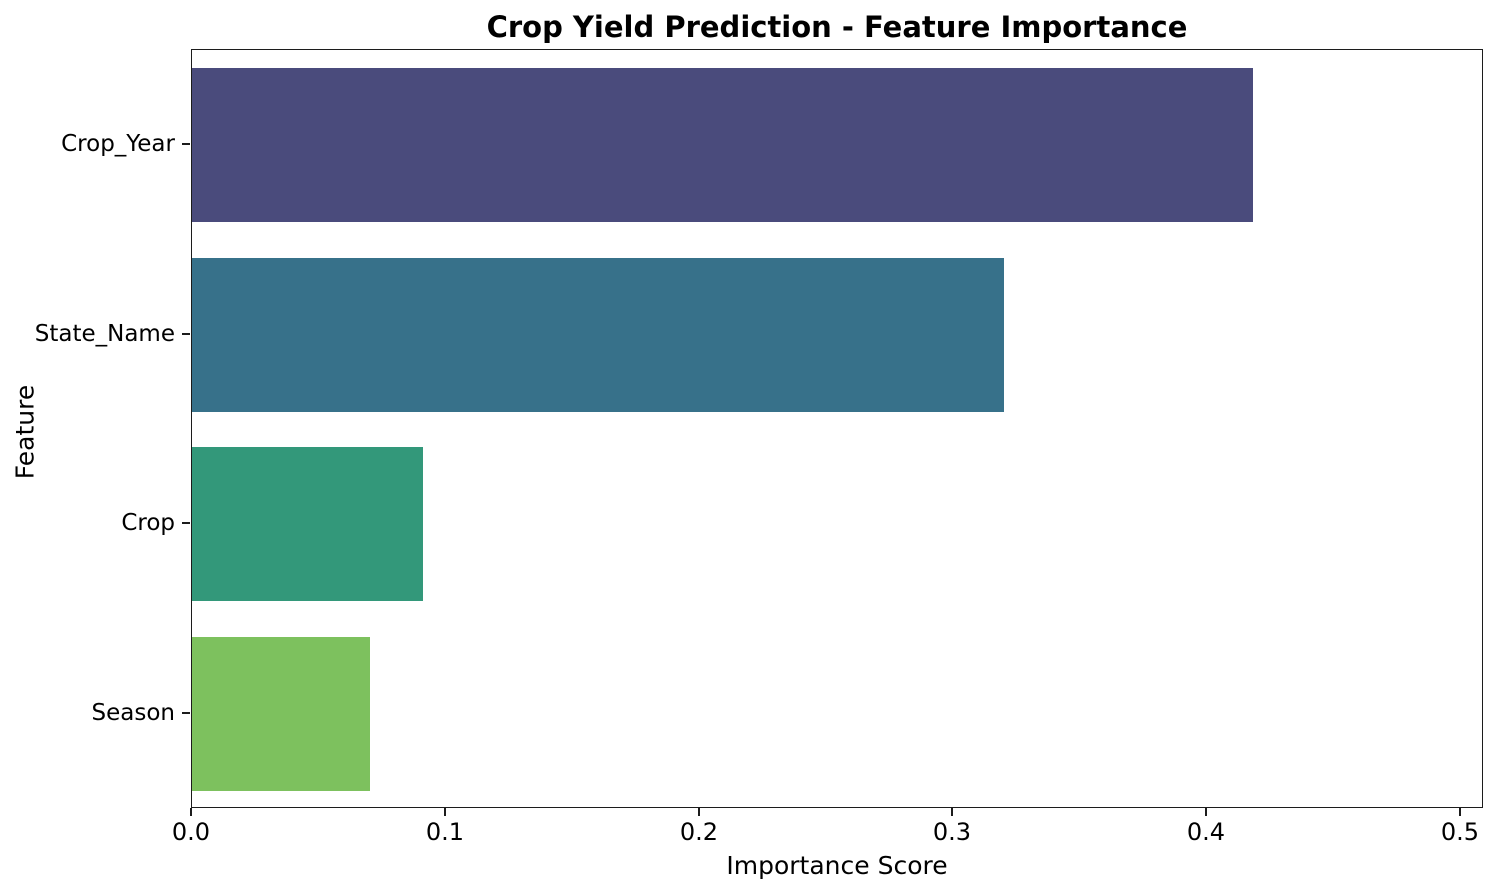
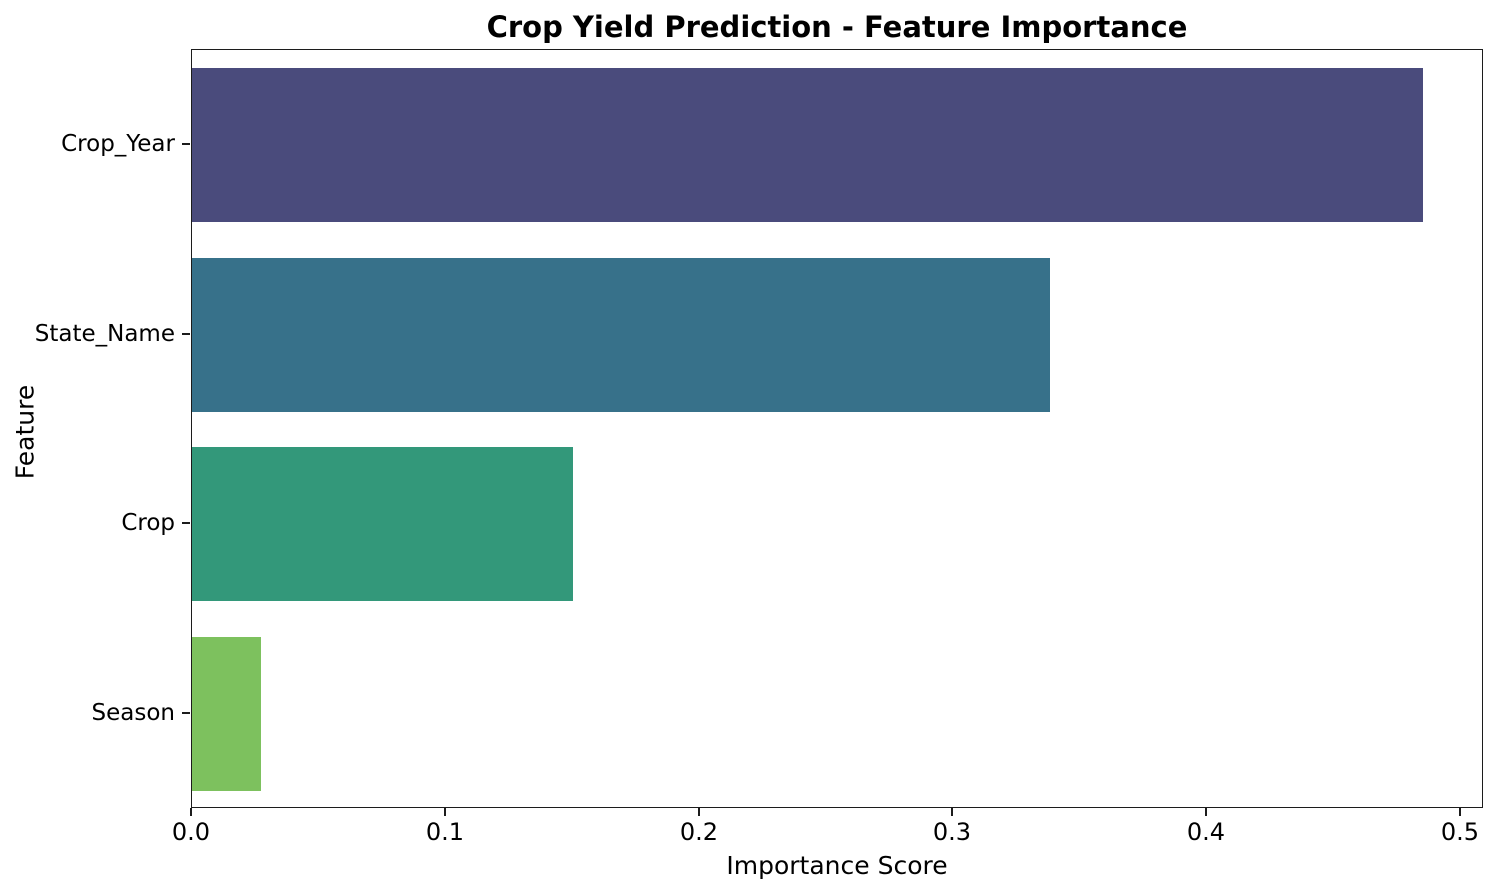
Crop_Year: 0.418 -> 0.485
State_Name: 0.320 -> 0.338
Crop: 0.091 -> 0.150
Season: 0.070 -> 0.027
